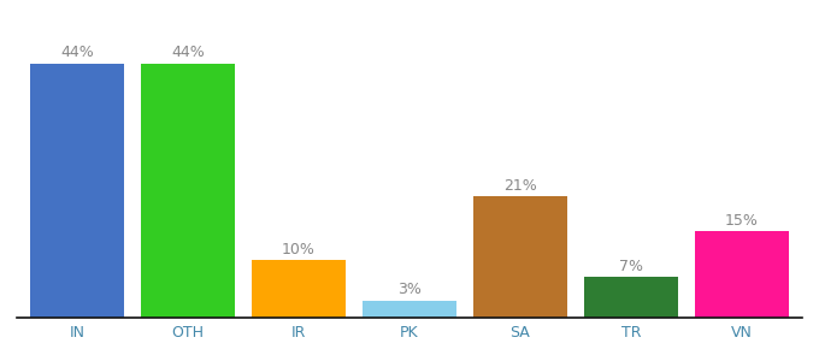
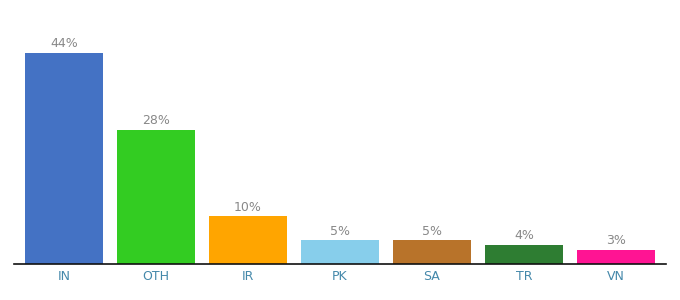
OTH: 44% -> 28%
PK: 3% -> 5%
SA: 21% -> 5%
TR: 7% -> 4%
VN: 15% -> 3%
